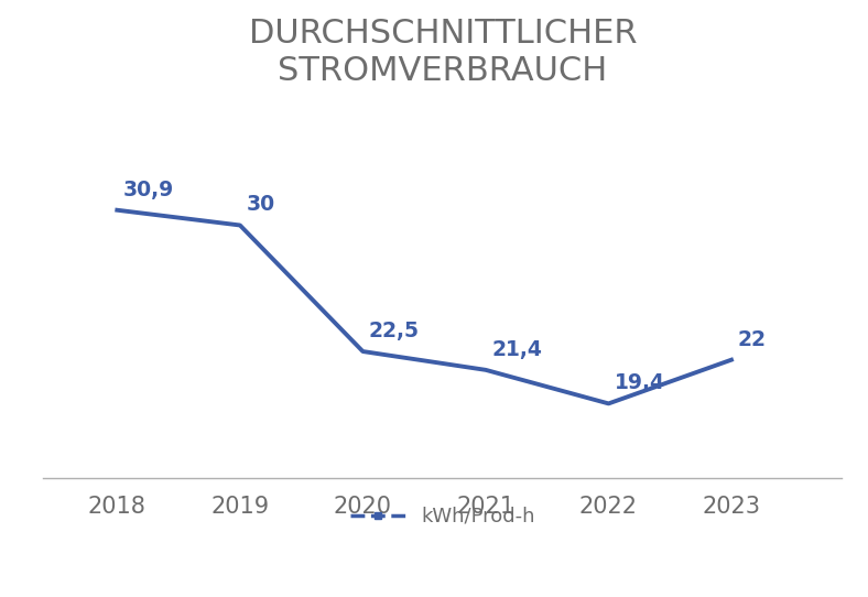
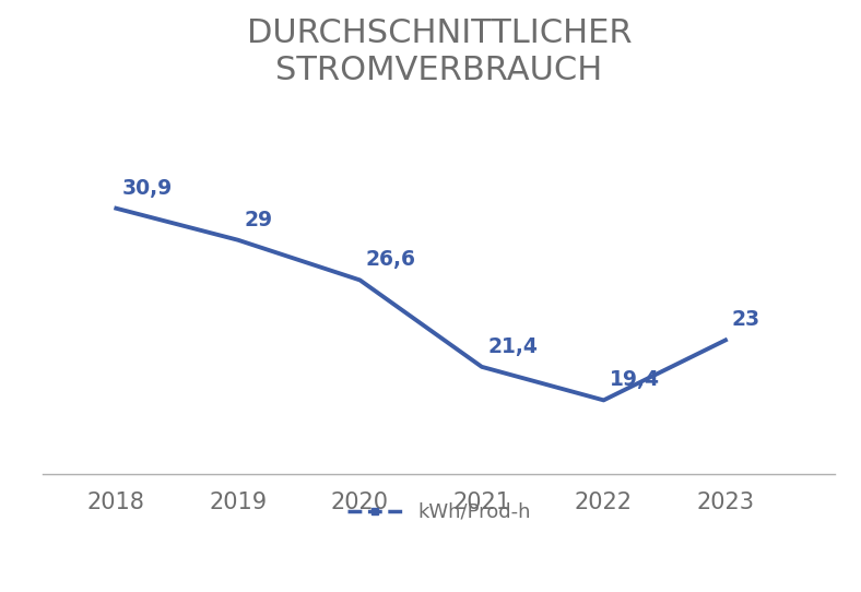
2019: 30 -> 29
2020: 22,5 -> 26,6
2023: 22 -> 23
